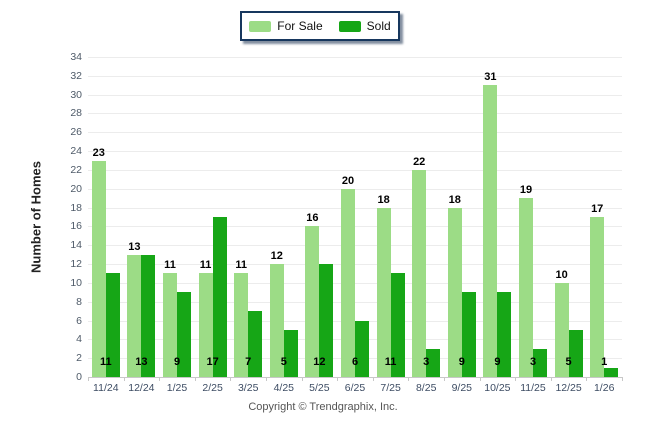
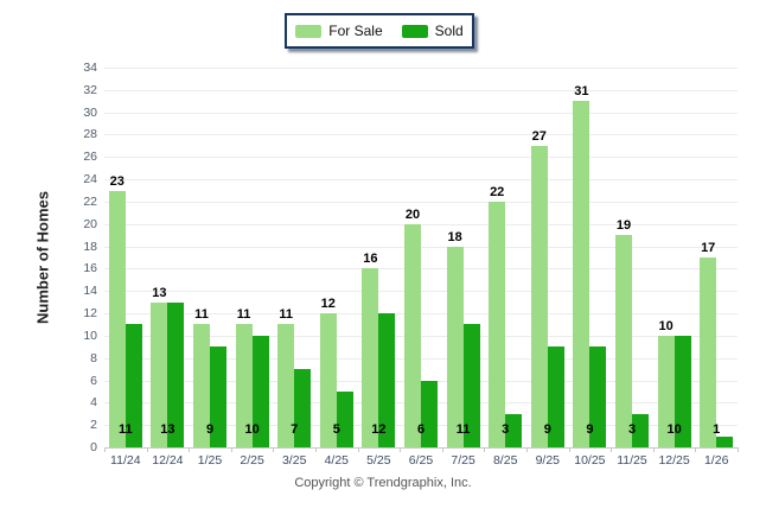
Sold/2/25: 17 -> 10
For Sale/9/25: 18 -> 27
Sold/12/25: 5 -> 10
